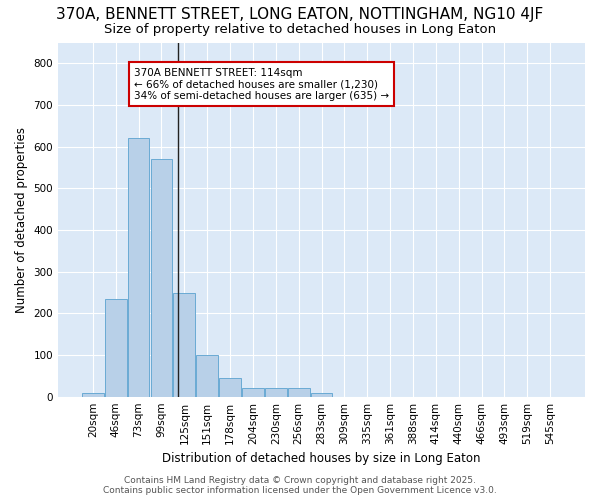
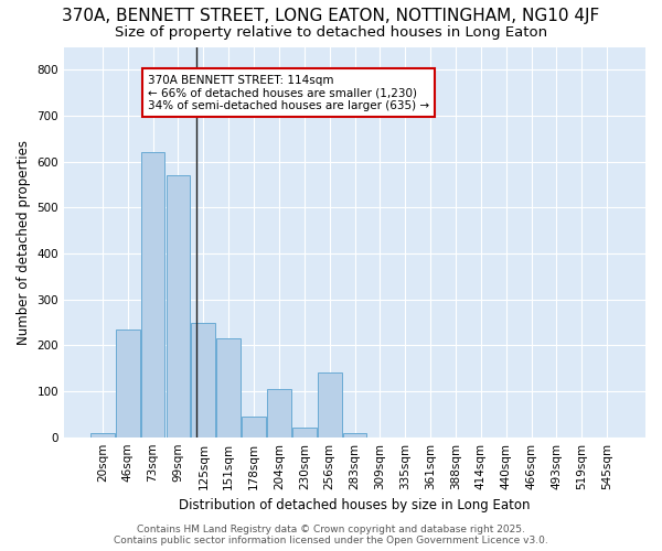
151sqm: 100 -> 215
204sqm: 20 -> 105
256sqm: 20 -> 140
